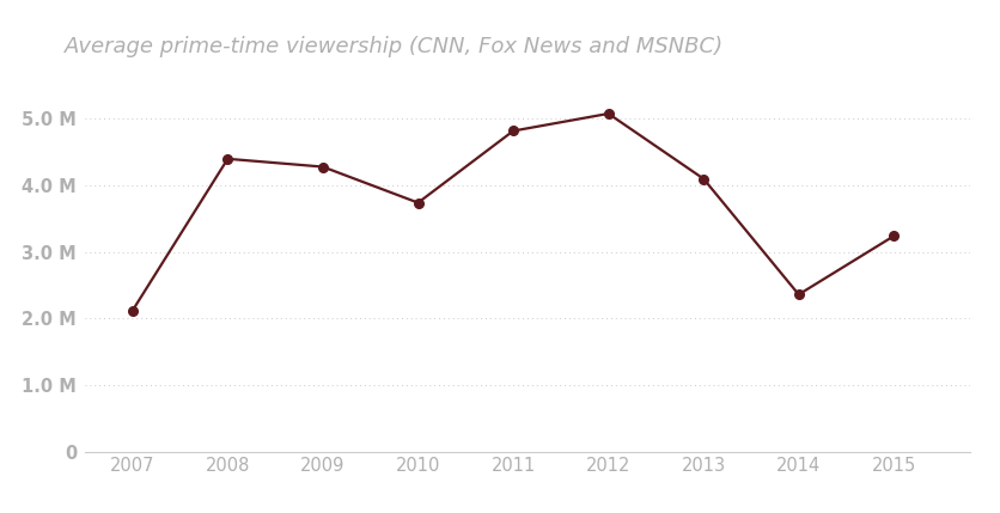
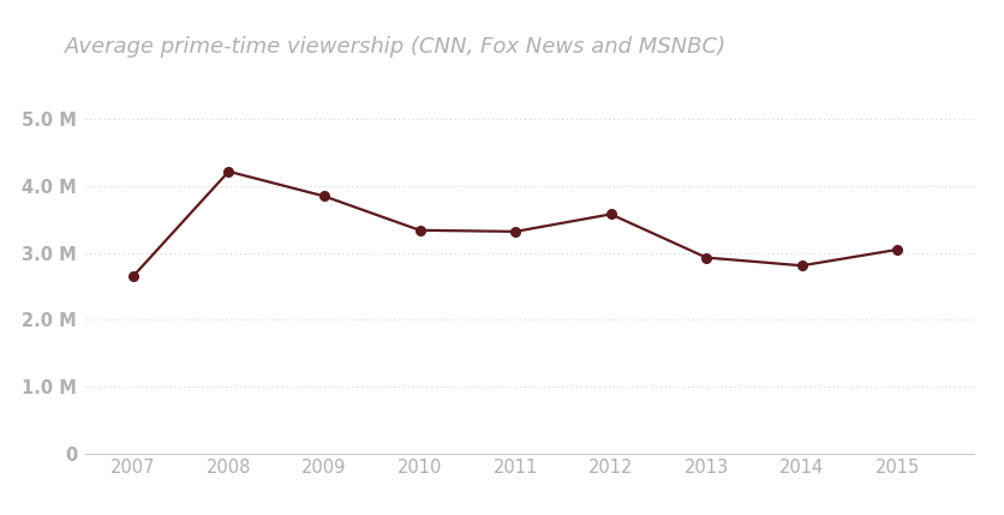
2007: 2.12 M -> 2.65 M
2008: 4.40 M -> 4.22 M
2009: 4.28 M -> 3.85 M
2010: 3.74 M -> 3.34 M
2011: 4.82 M -> 3.32 M
2012: 5.08 M -> 3.58 M
2013: 4.10 M -> 2.93 M
2014: 2.36 M -> 2.81 M
2015: 3.24 M -> 3.05 M
